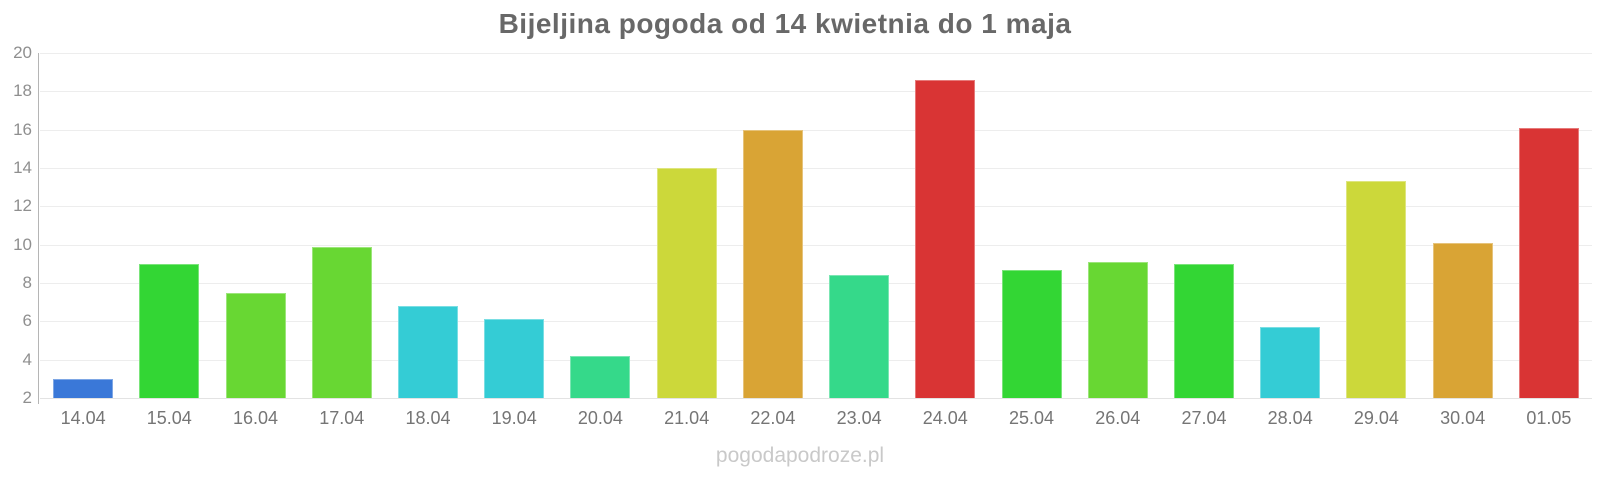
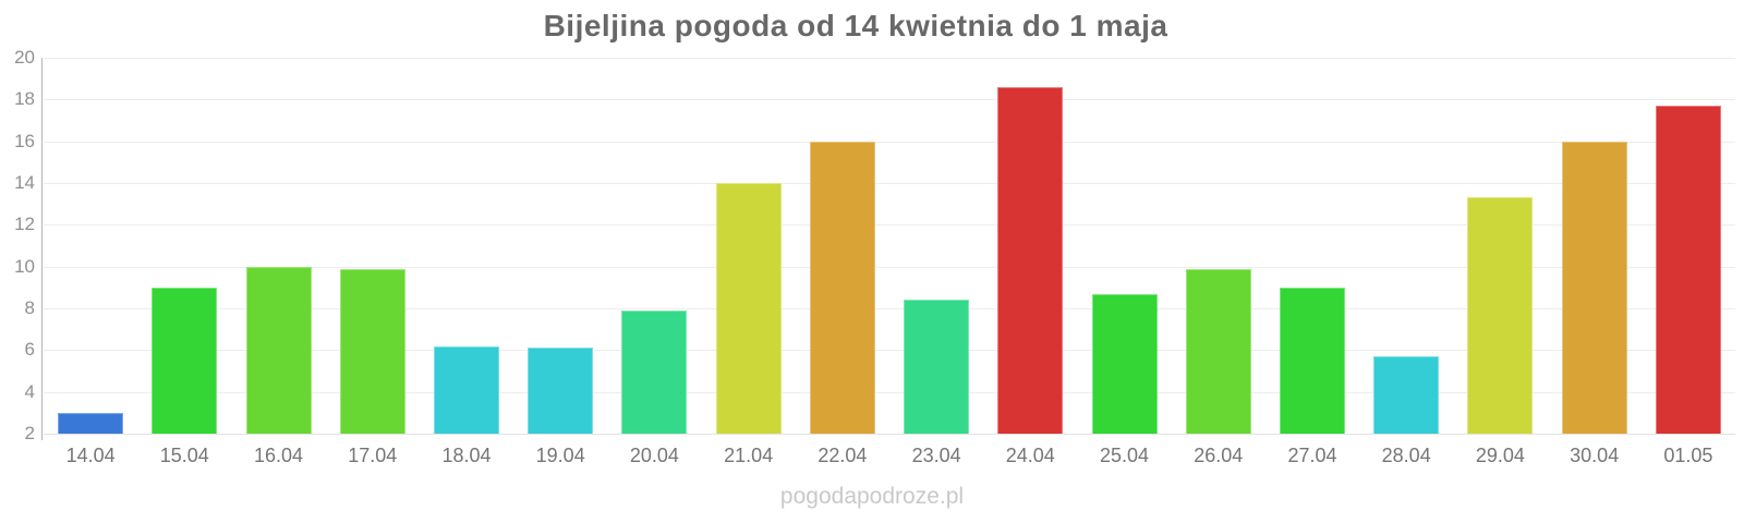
16.04: 7.5 -> 10.0
18.04: 6.8 -> 6.2
20.04: 4.2 -> 7.9
26.04: 9.1 -> 9.9
30.04: 10.1 -> 16.0
01.05: 16.1 -> 17.7
